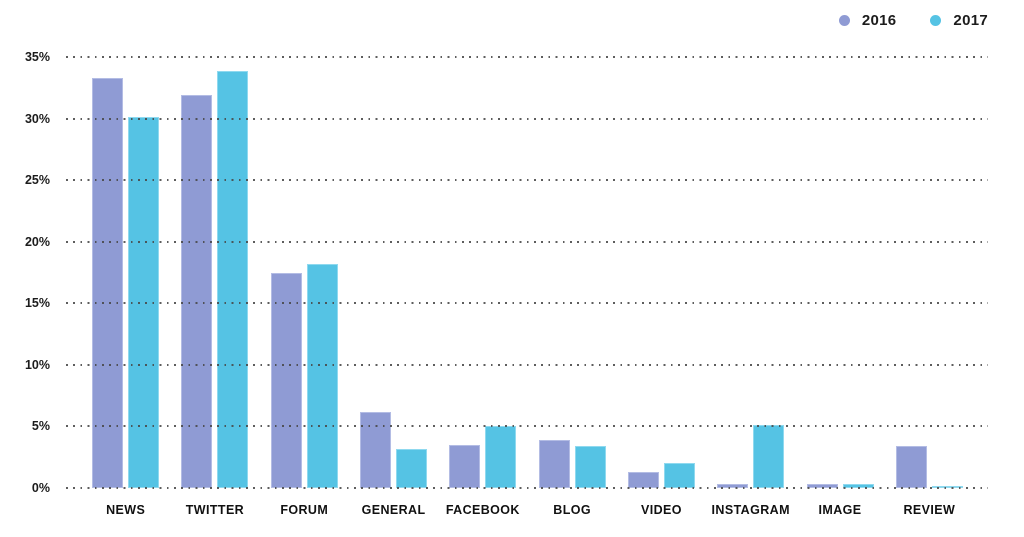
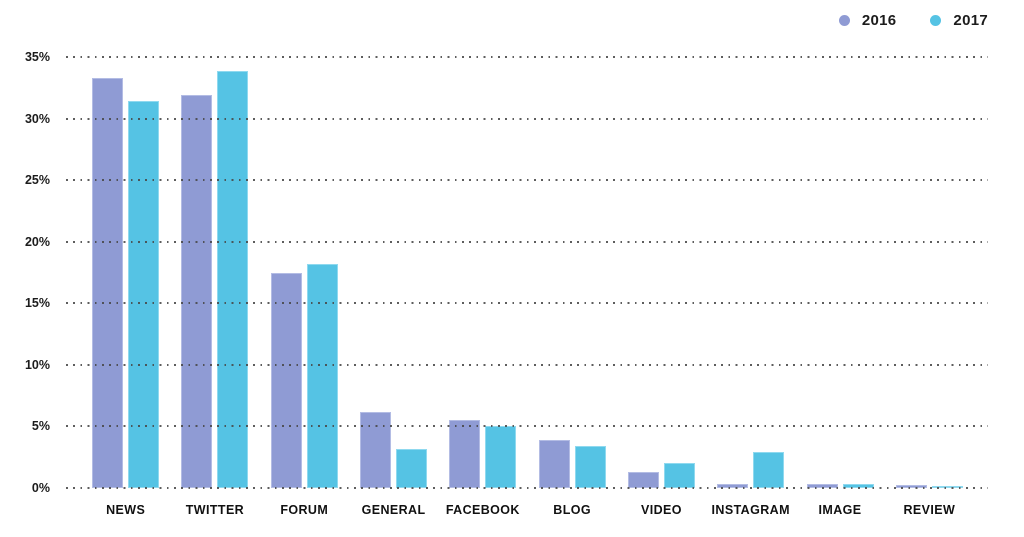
2017/NEWS: 30.1% -> 31.4%
2016/FACEBOOK: 3.5% -> 5.5%
2017/INSTAGRAM: 5.1% -> 2.9%
2016/REVIEW: 3.4% -> 0.2%
